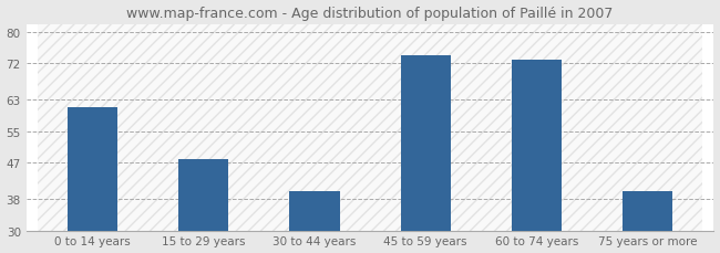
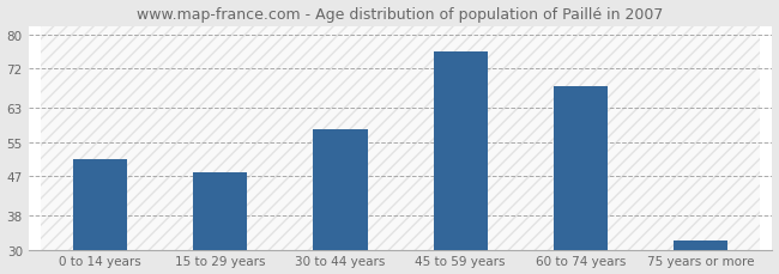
0 to 14 years: 61 -> 51
30 to 44 years: 40 -> 58
45 to 59 years: 74 -> 76
60 to 74 years: 73 -> 68
75 years or more: 40 -> 32
